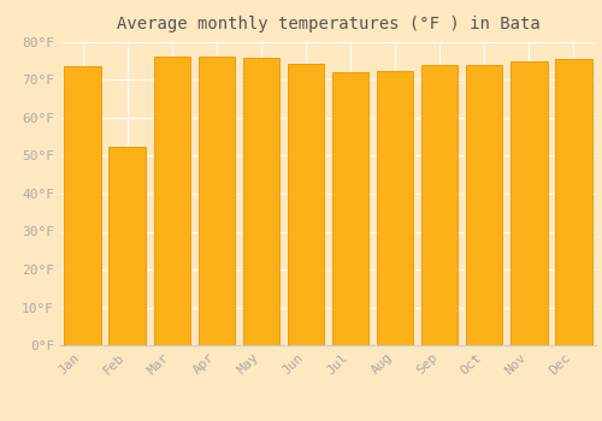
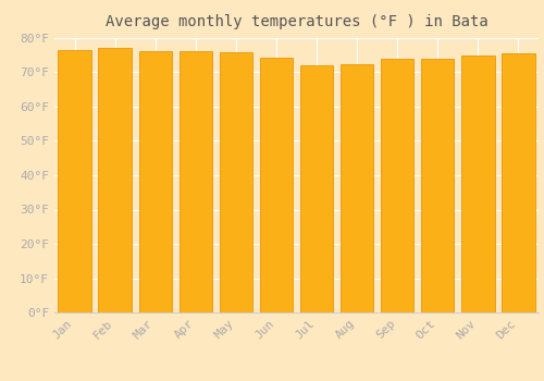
Jan: 73.5°F -> 76.5°F
Feb: 52.5°F -> 77.0°F
